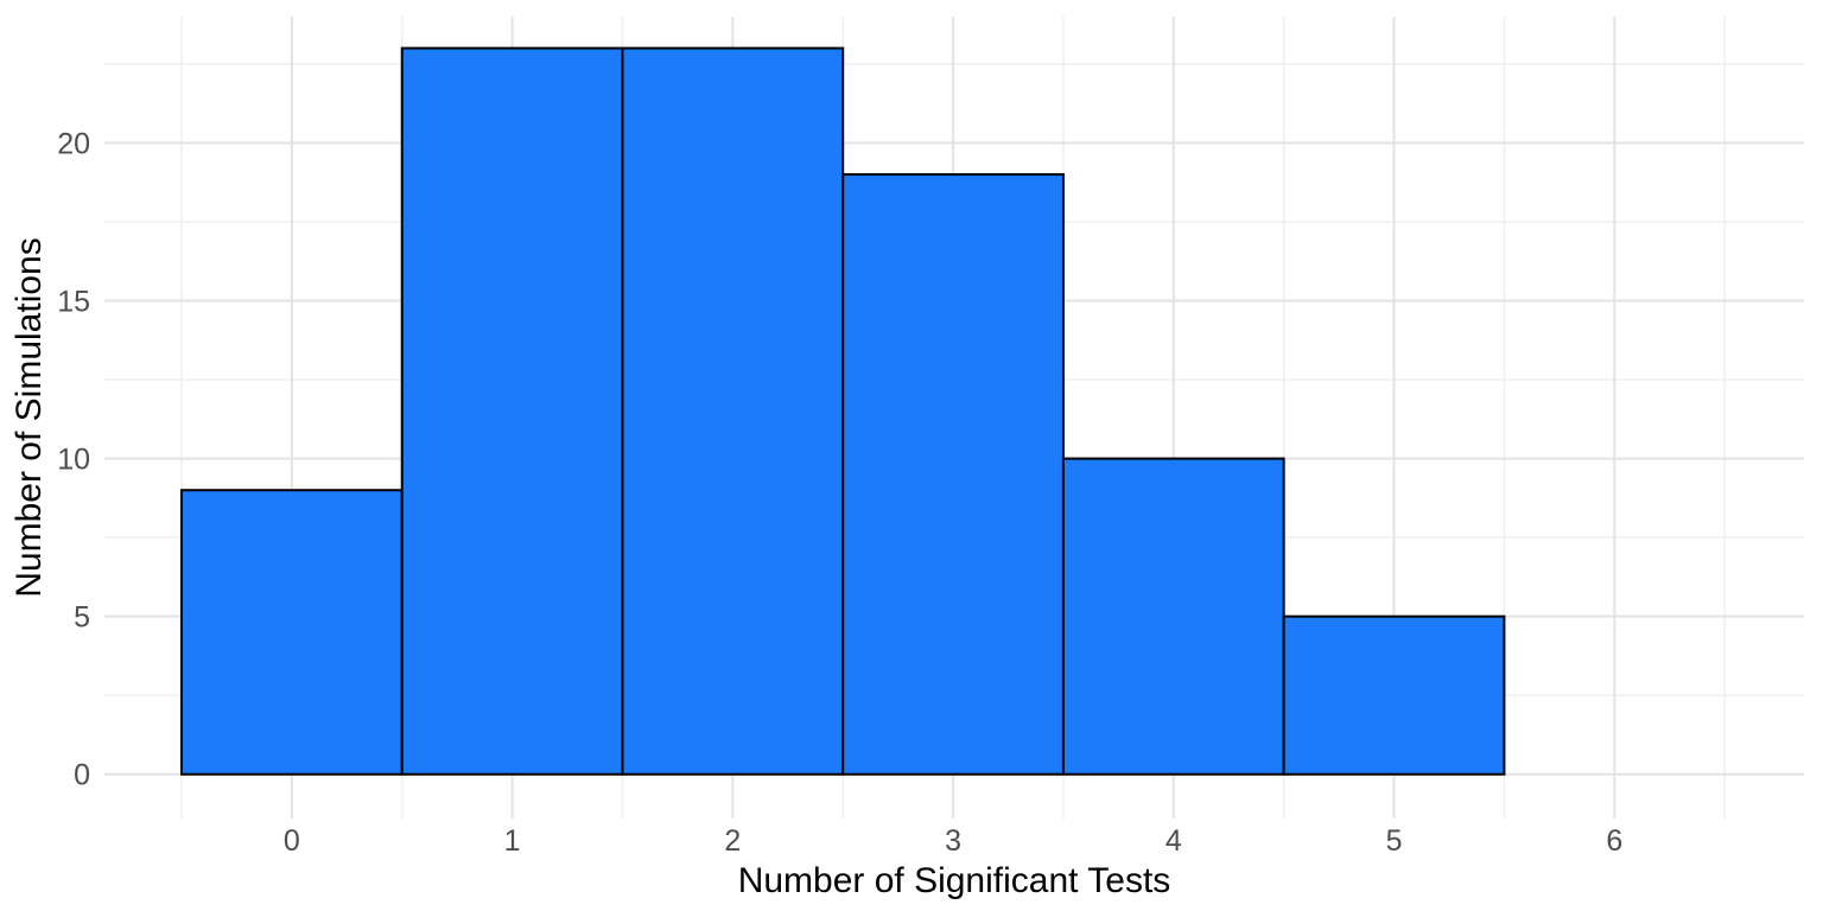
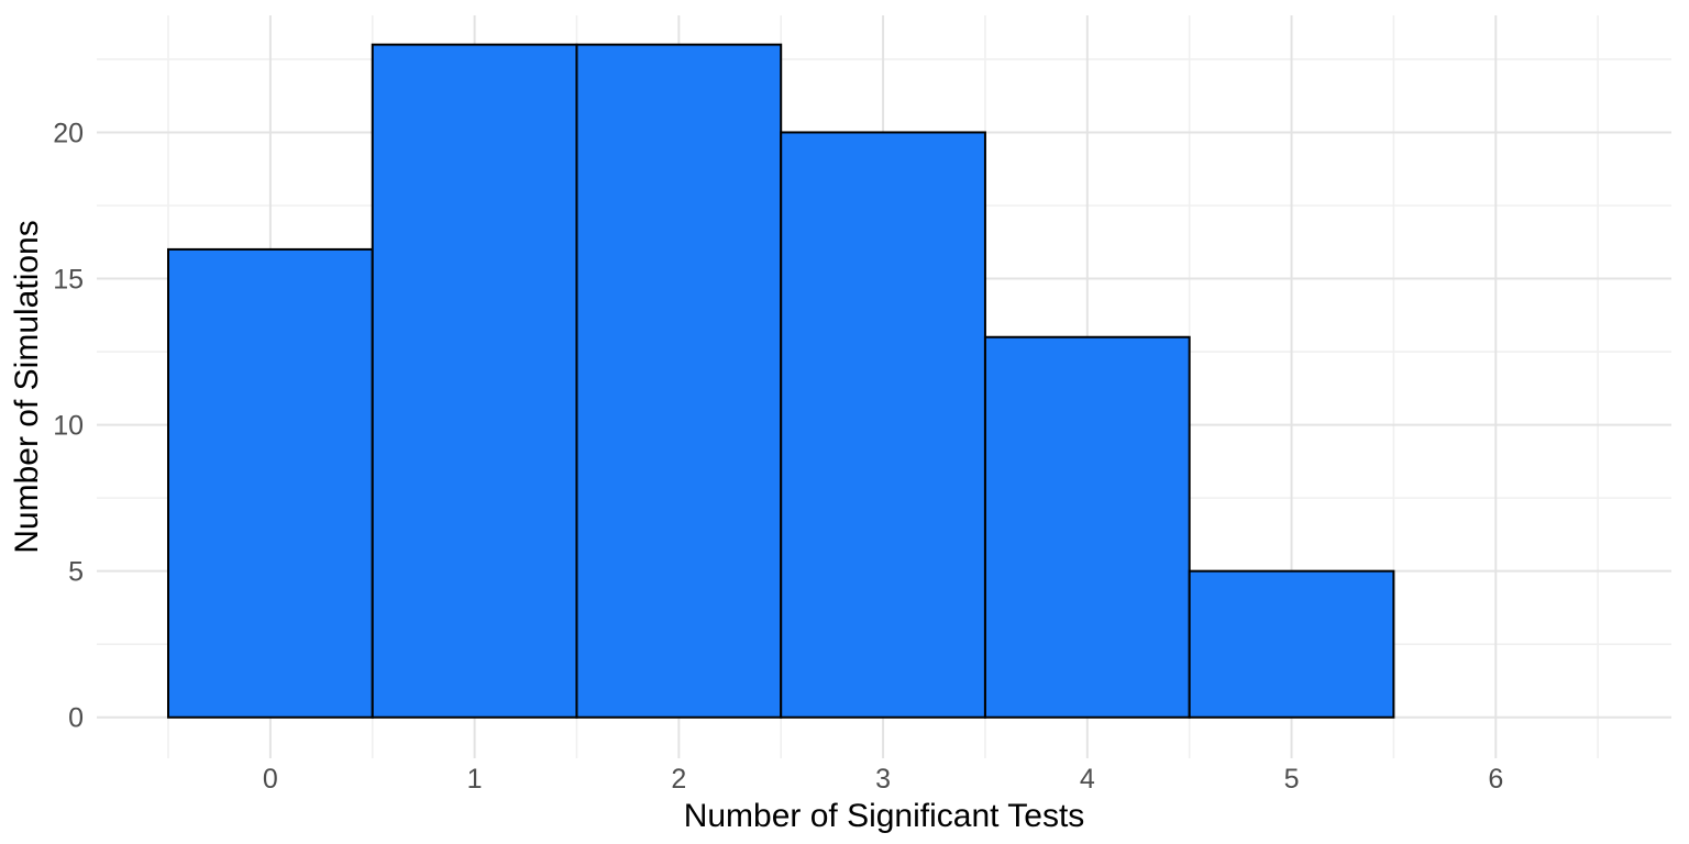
0: 9 -> 16
3: 19 -> 20
4: 10 -> 13
